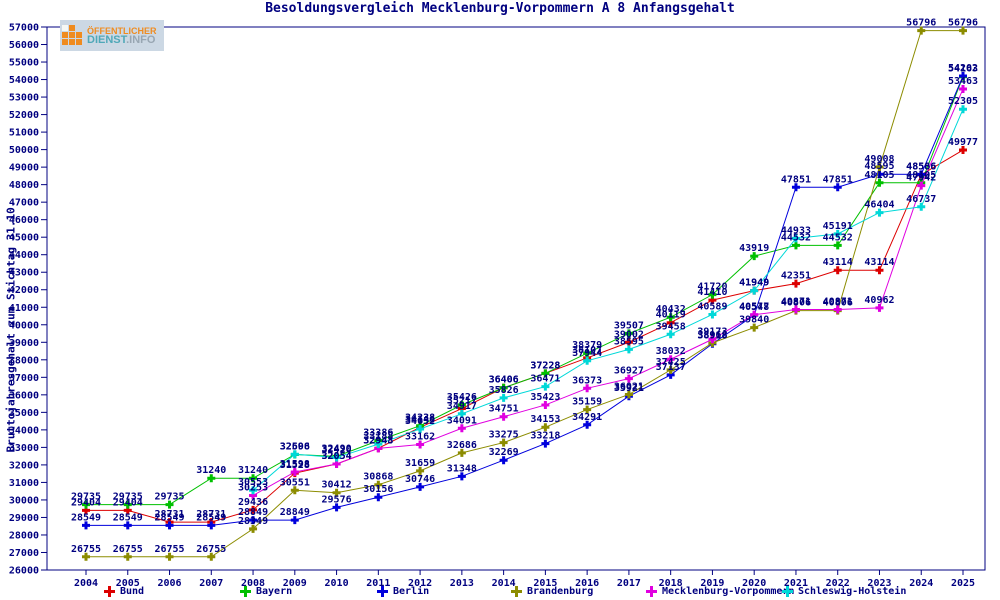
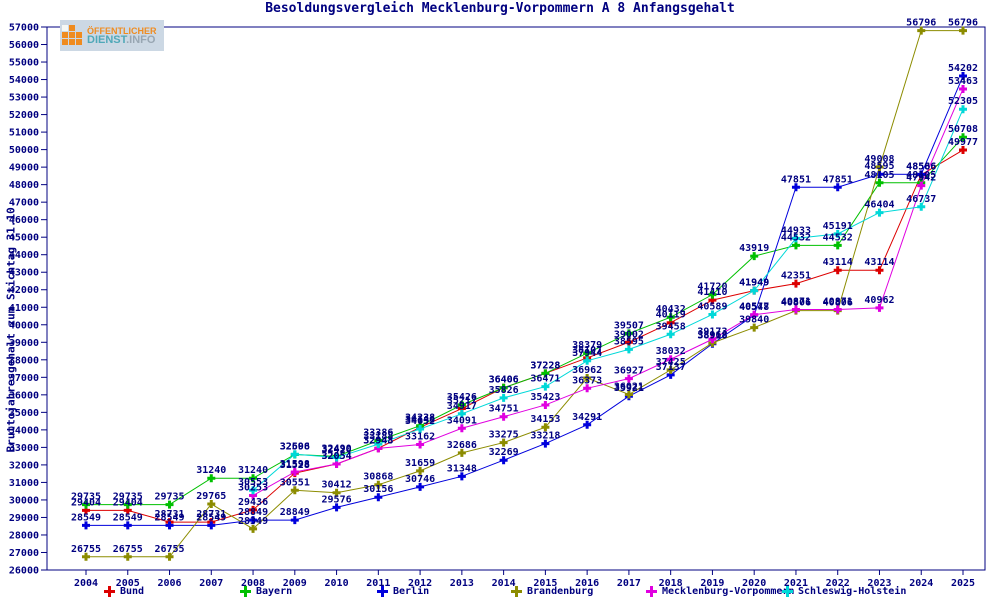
Brandenburg/2007: 26755 -> 29765
Brandenburg/2016: 35159 -> 36962
Bayern/2025: 54163 -> 50708
